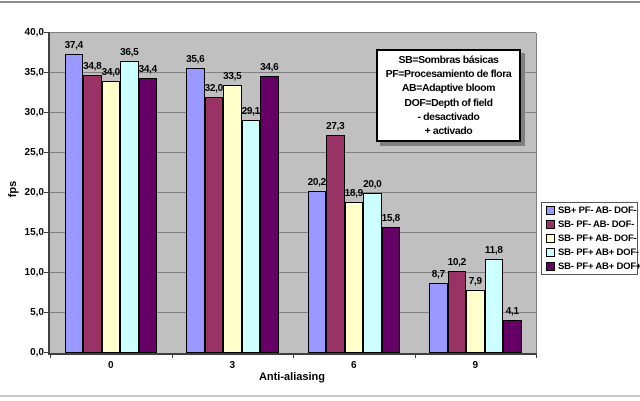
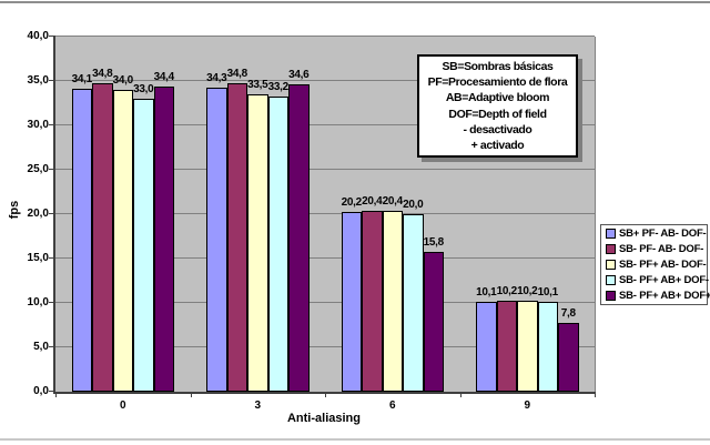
SB+ PF- AB- DOF-/0: 37,4 -> 34,1
SB- PF+ AB+ DOF-/0: 36,5 -> 33,0
SB+ PF- AB- DOF-/3: 35,6 -> 34,3
SB- PF- AB- DOF-/3: 32,0 -> 34,8
SB- PF+ AB+ DOF-/3: 29,1 -> 33,2
SB- PF- AB- DOF-/6: 27,3 -> 20,4
SB- PF+ AB- DOF-/6: 18,9 -> 20,4
SB+ PF- AB- DOF-/9: 8,7 -> 10,1
SB- PF+ AB- DOF-/9: 7,9 -> 10,2
SB- PF+ AB+ DOF-/9: 11,8 -> 10,1
SB- PF+ AB+ DOF+/9: 4,1 -> 7,8
